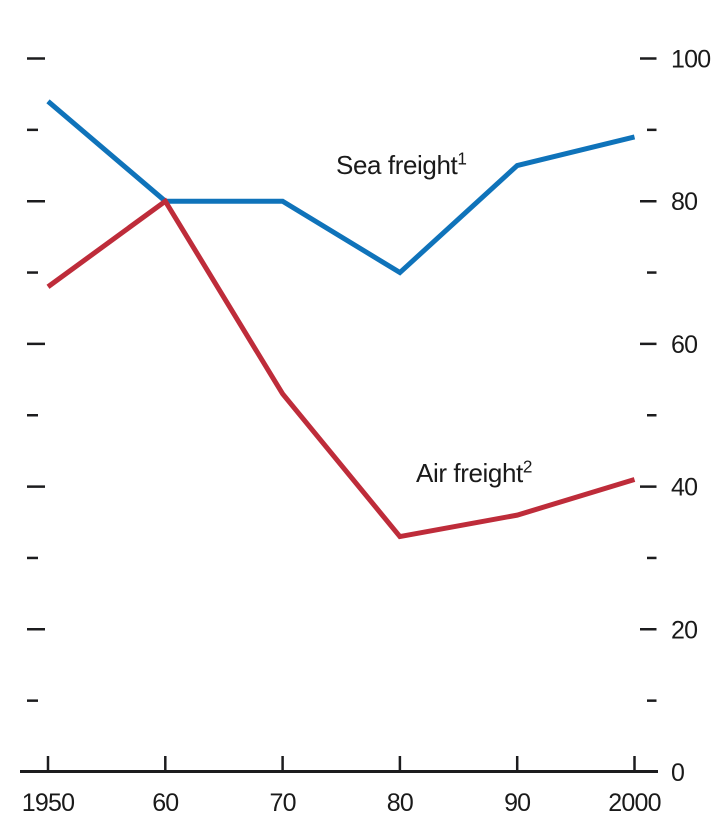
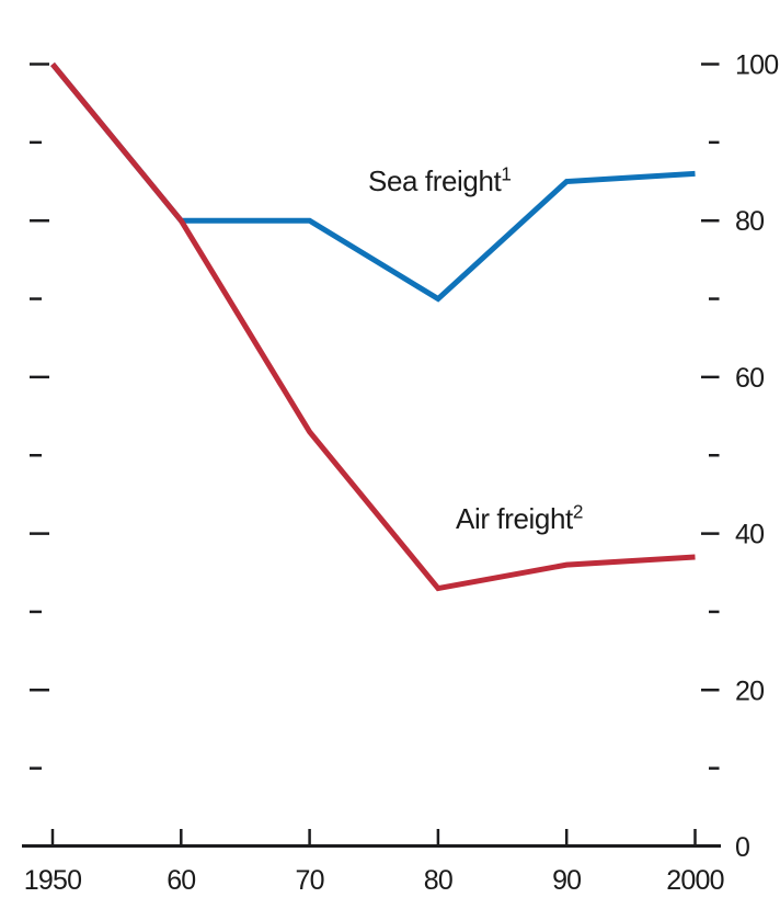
Sea freight/1950: 94 -> 100
Air freight/1950: 68 -> 100
Sea freight/2000: 89 -> 86
Air freight/2000: 41 -> 37
